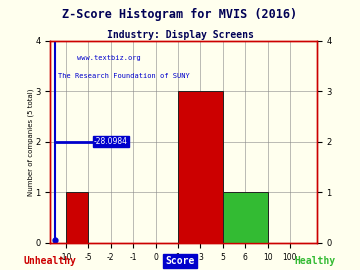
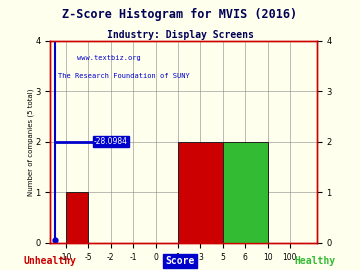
3: 3 -> 2
6: 1 -> 2
